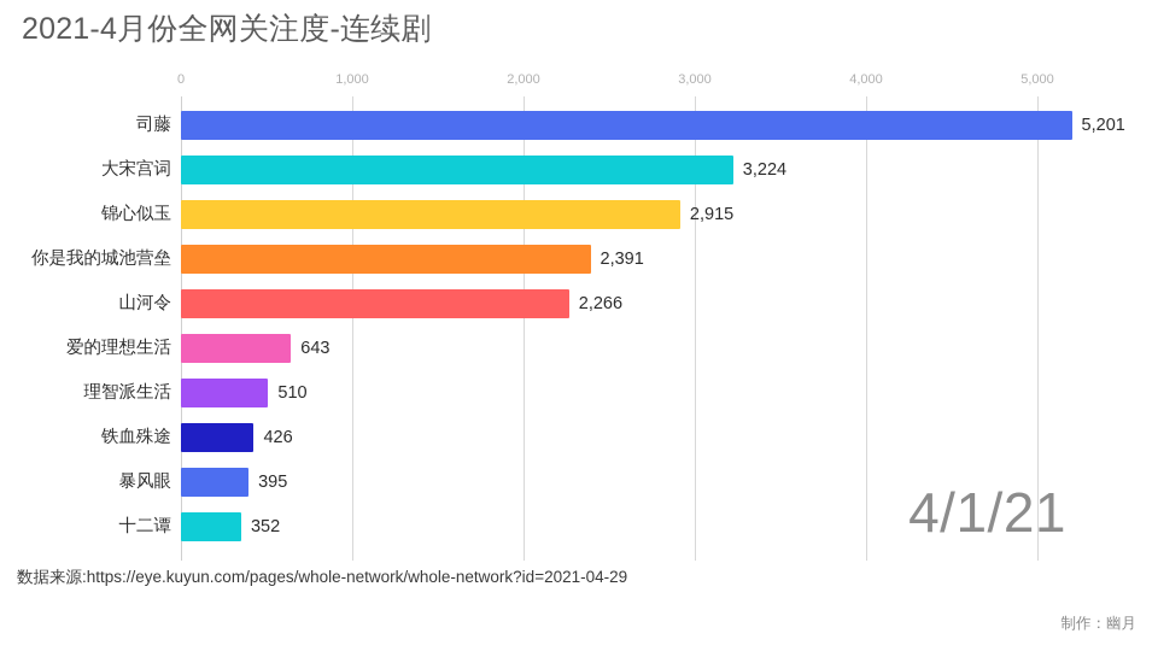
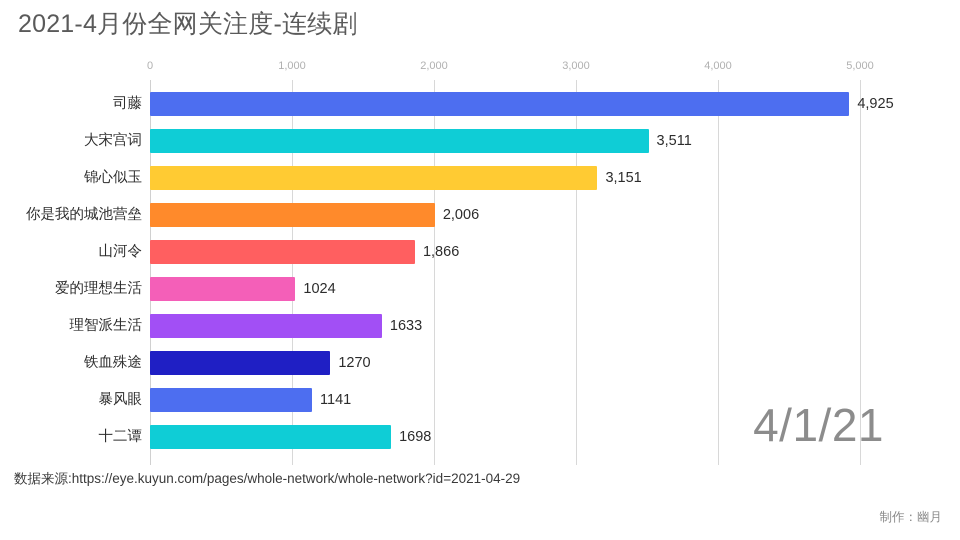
司藤: 5,201 -> 4,925
大宋宫词: 3,224 -> 3,511
锦心似玉: 2,915 -> 3,151
你是我的城池营垒: 2,391 -> 2,006
山河令: 2,266 -> 1,866
爱的理想生活: 643 -> 1024
理智派生活: 510 -> 1633
铁血殊途: 426 -> 1270
暴风眼: 395 -> 1141
十二谭: 352 -> 1698
